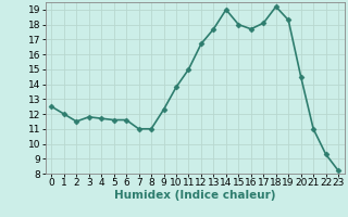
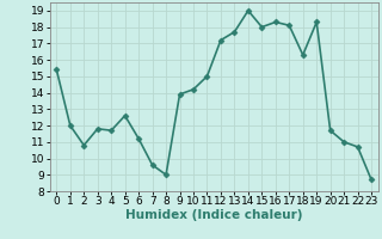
0: 12.5 -> 15.4
2: 11.5 -> 10.8
5: 11.6 -> 12.6
6: 11.6 -> 11.2
7: 11.0 -> 9.6
8: 11.0 -> 9.0
9: 12.3 -> 13.9
10: 13.8 -> 14.2
12: 16.7 -> 17.2
16: 17.7 -> 18.3
18: 19.2 -> 16.3
20: 14.5 -> 11.7
22: 9.3 -> 10.7
23: 8.2 -> 8.7
